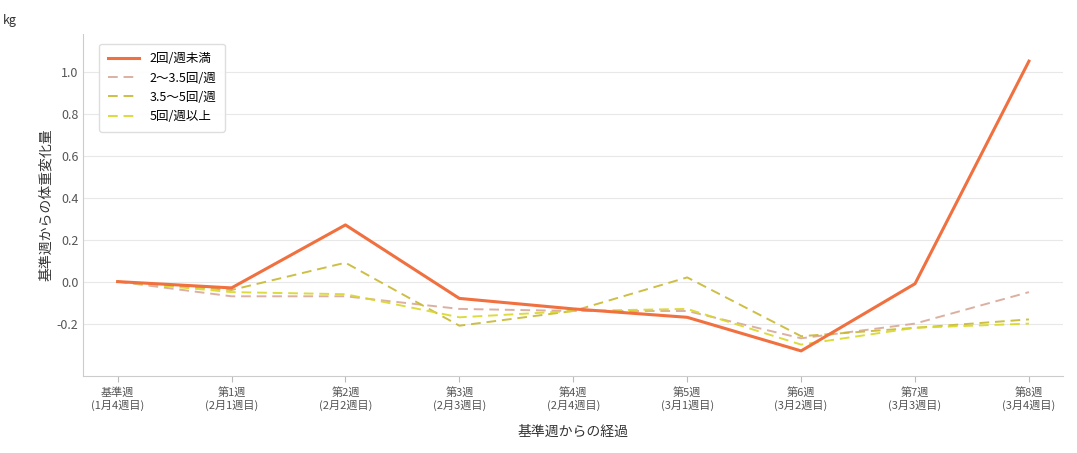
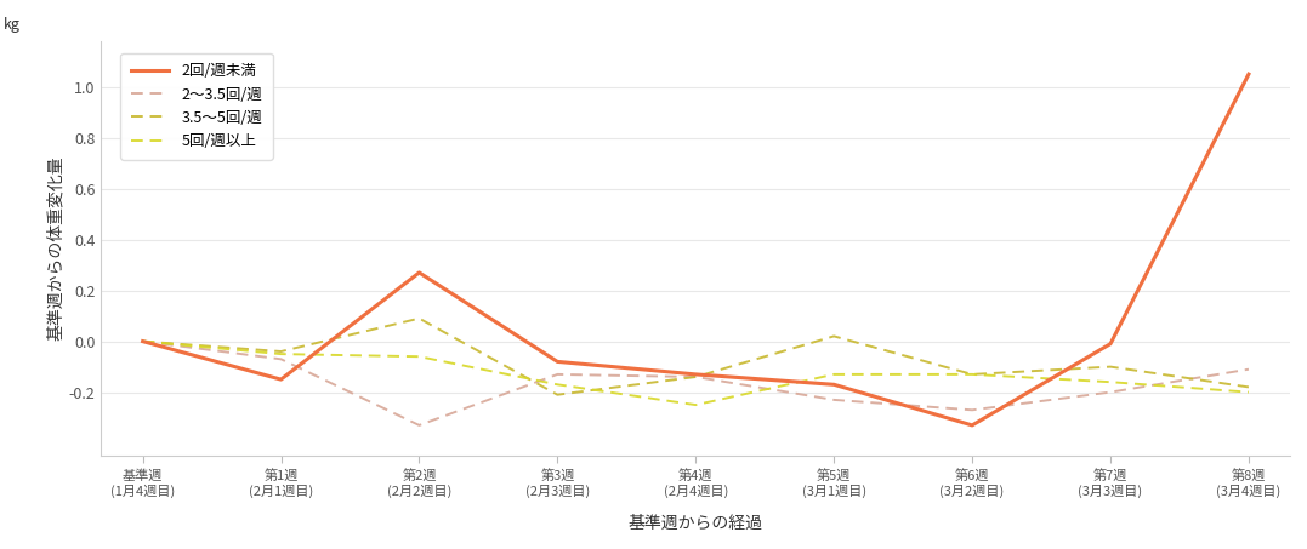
2回/週未満/第1週 (2月1週目): -0.03 -> -0.15
2～3.5回/週/第2週 (2月2週目): -0.07 -> -0.33
5回/週以上/第4週 (2月4週目): -0.14 -> -0.25
2～3.5回/週/第5週 (3月1週目): -0.14 -> -0.23
3.5～5回/週/第6週 (3月2週目): -0.26 -> -0.13
5回/週以上/第6週 (3月2週目): -0.30 -> -0.13
3.5～5回/週/第7週 (3月3週目): -0.22 -> -0.10
5回/週以上/第7週 (3月3週目): -0.22 -> -0.16
2～3.5回/週/第8週 (3月4週目): -0.05 -> -0.11
